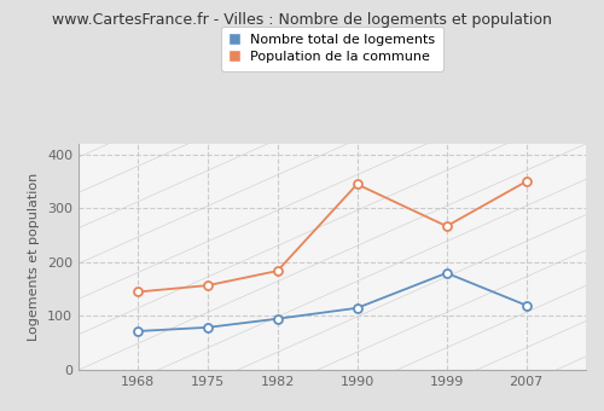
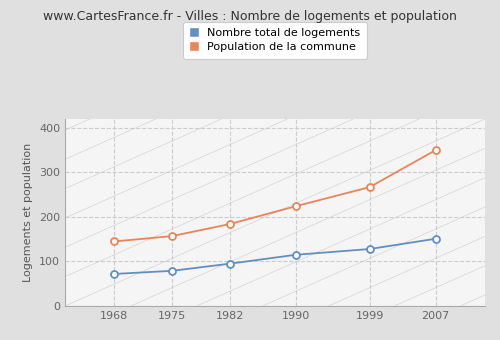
Population de la commune/1990: 345 -> 224
Nombre total de logements/1999: 180 -> 128
Nombre total de logements/2007: 120 -> 151
